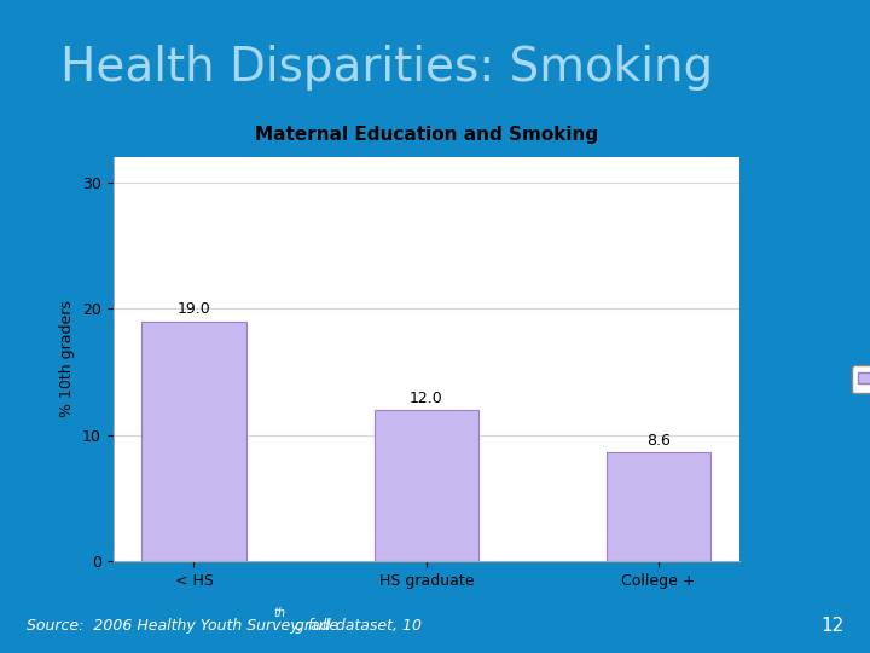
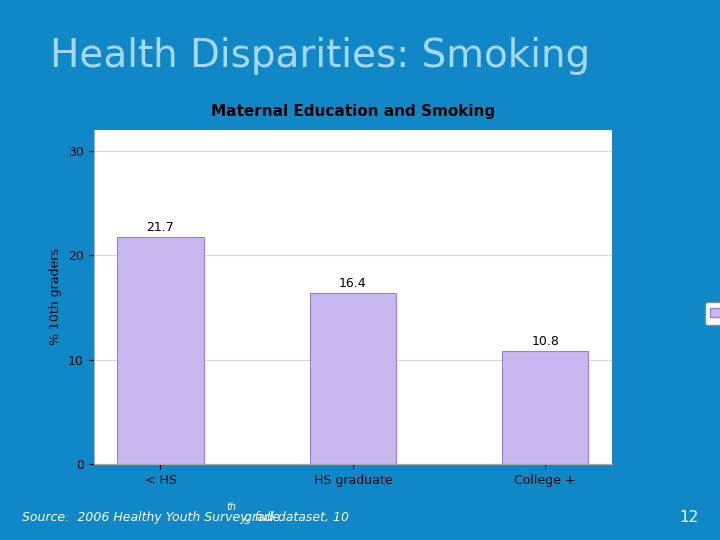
< HS: 19.0 -> 21.7
HS graduate: 12.0 -> 16.4
College +: 8.6 -> 10.8
